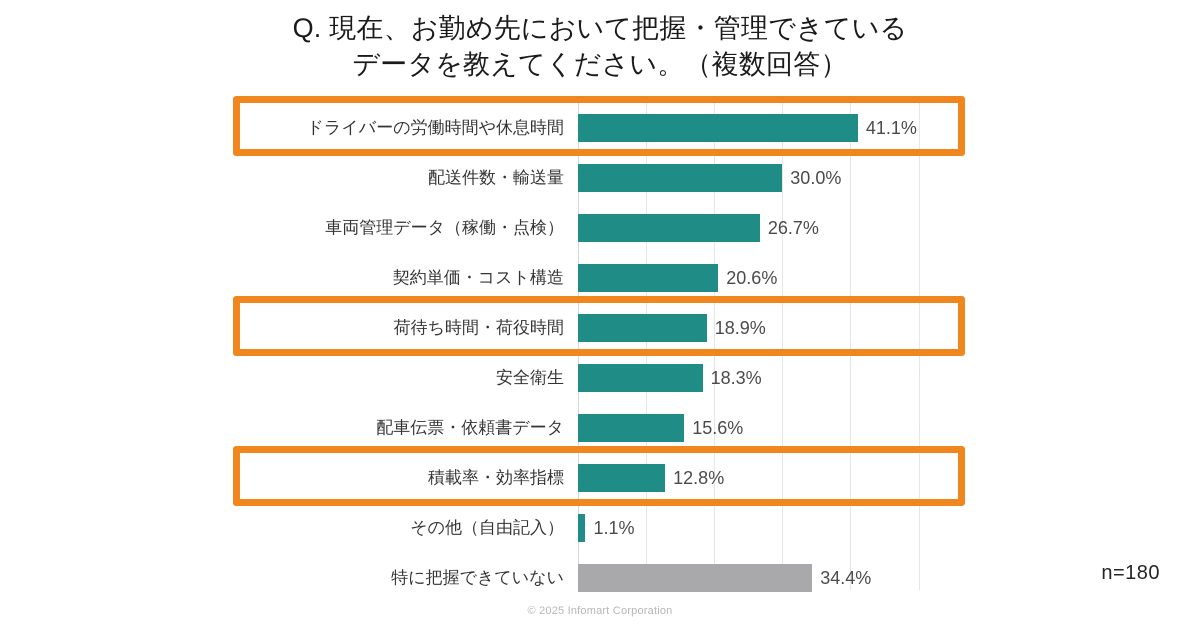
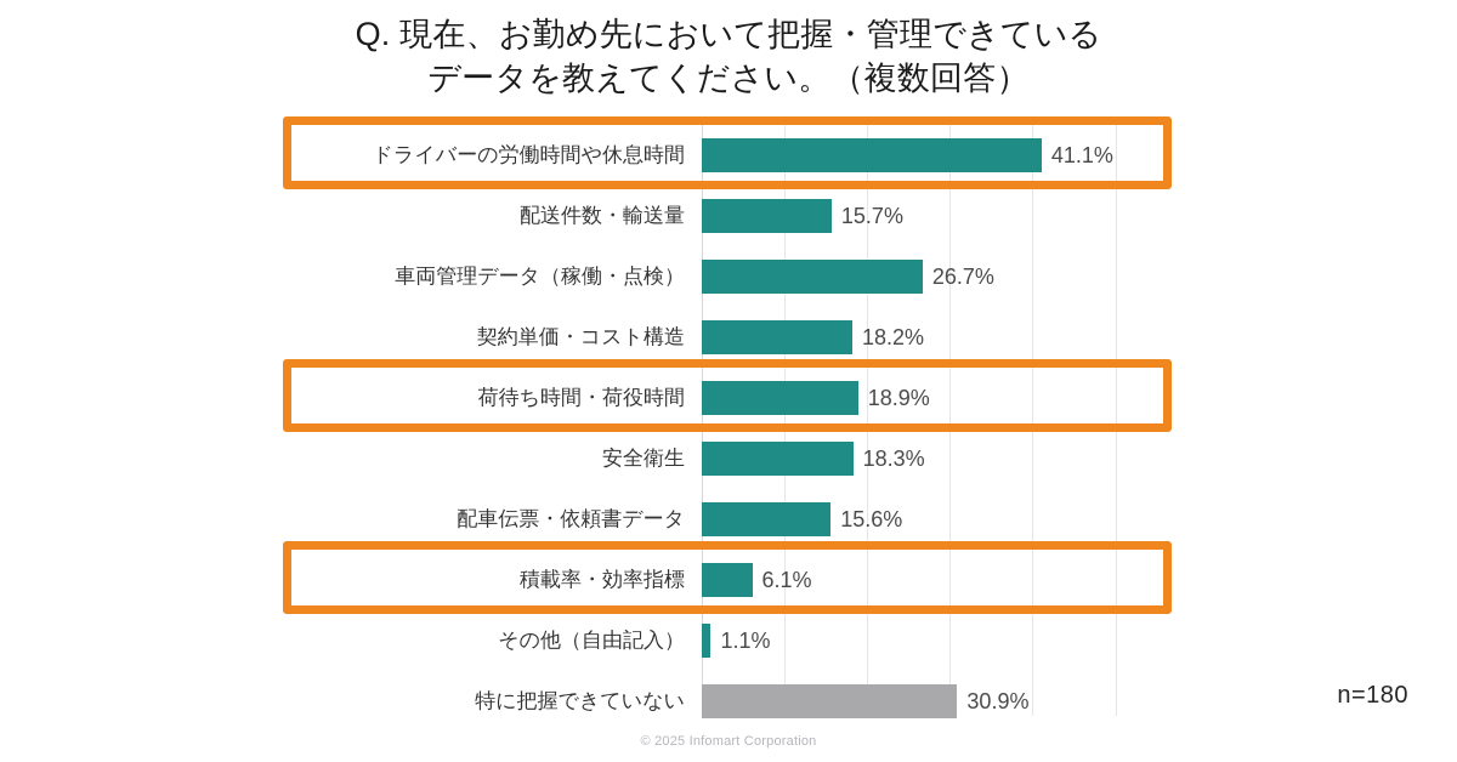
配送件数・輸送量: 30.0% -> 15.7%
契約単価・コスト構造: 20.6% -> 18.2%
積載率・効率指標: 12.8% -> 6.1%
特に把握できていない: 34.4% -> 30.9%
